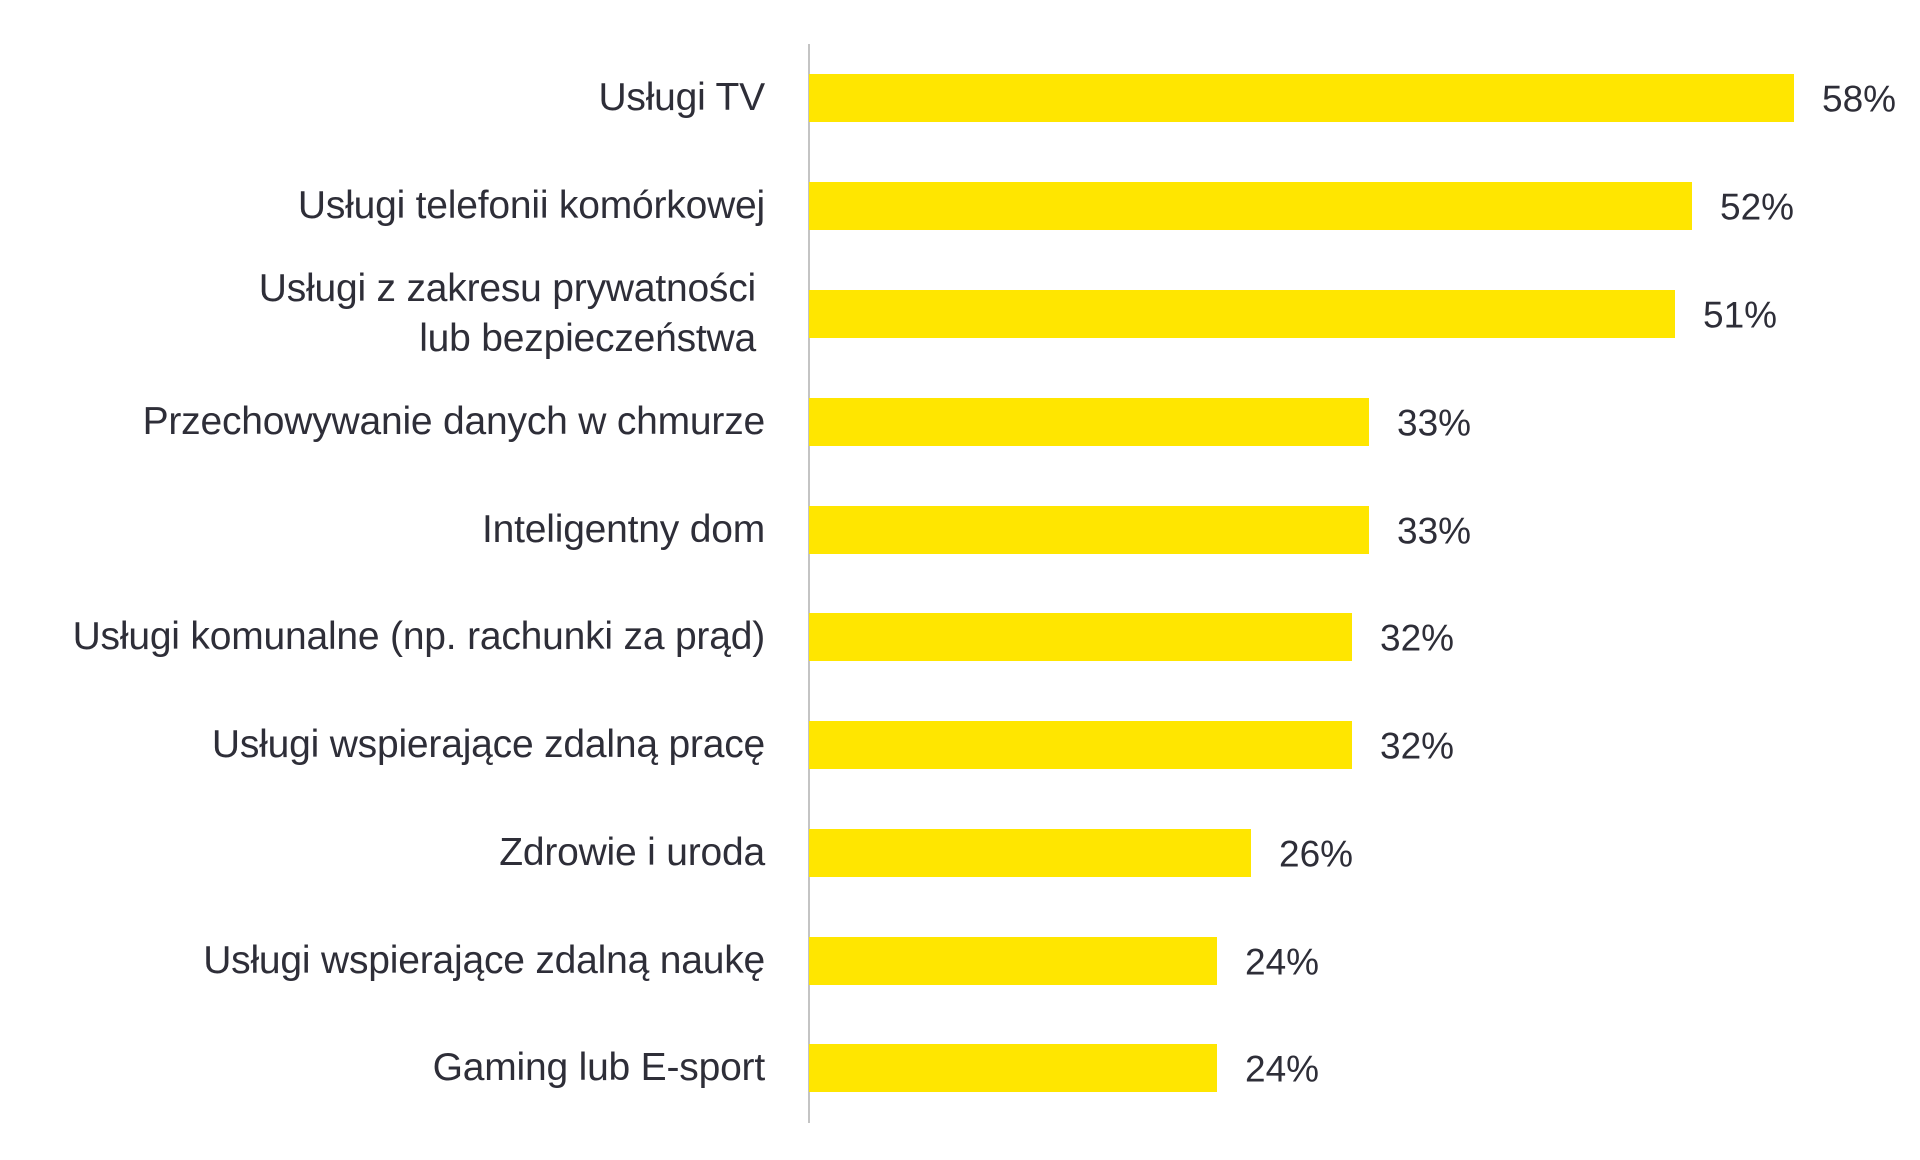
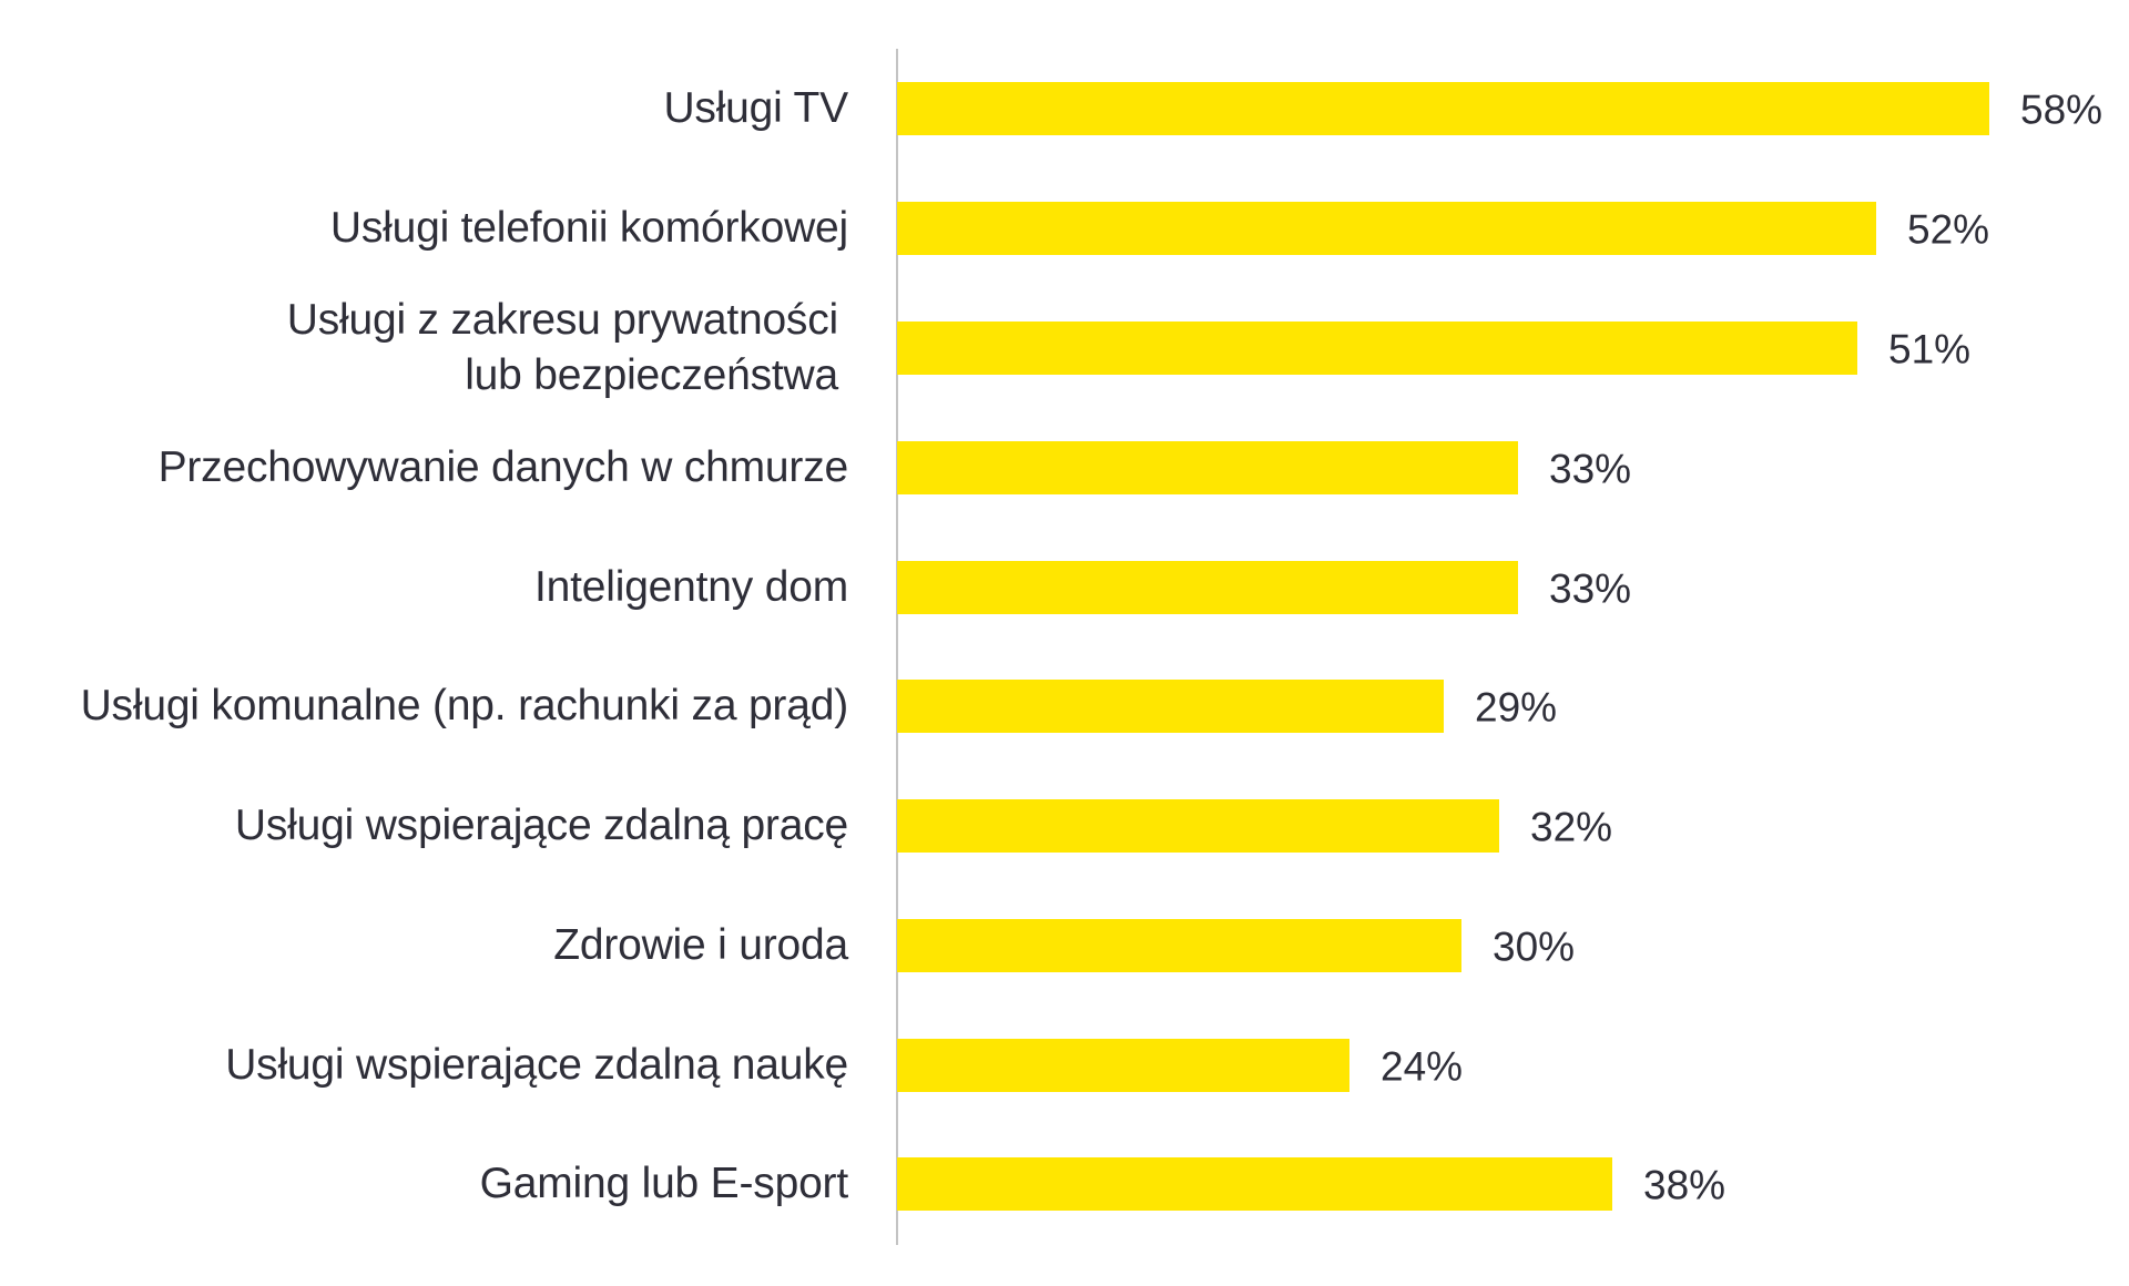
Usługi komunalne (np. rachunki za prąd): 32% -> 29%
Zdrowie i uroda: 26% -> 30%
Gaming lub E-sport: 24% -> 38%
